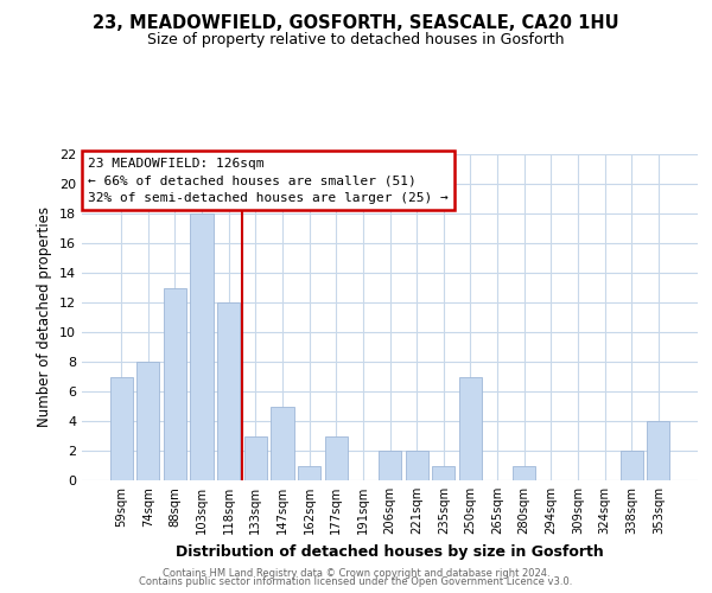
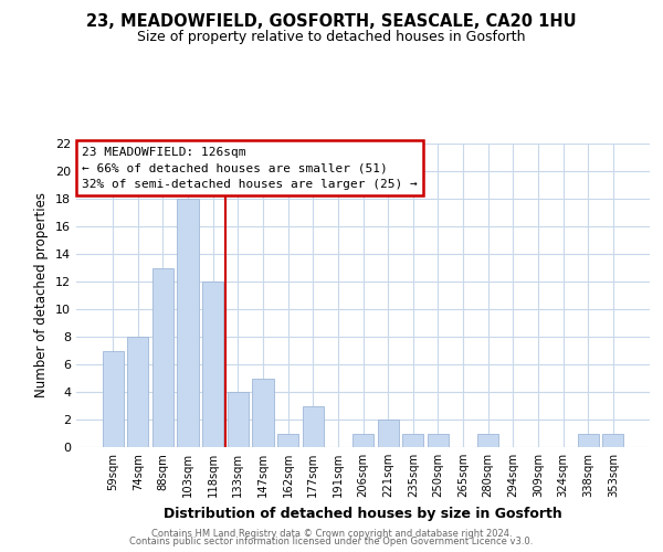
133sqm: 3 -> 4
206sqm: 2 -> 1
250sqm: 7 -> 1
338sqm: 2 -> 1
353sqm: 4 -> 1
